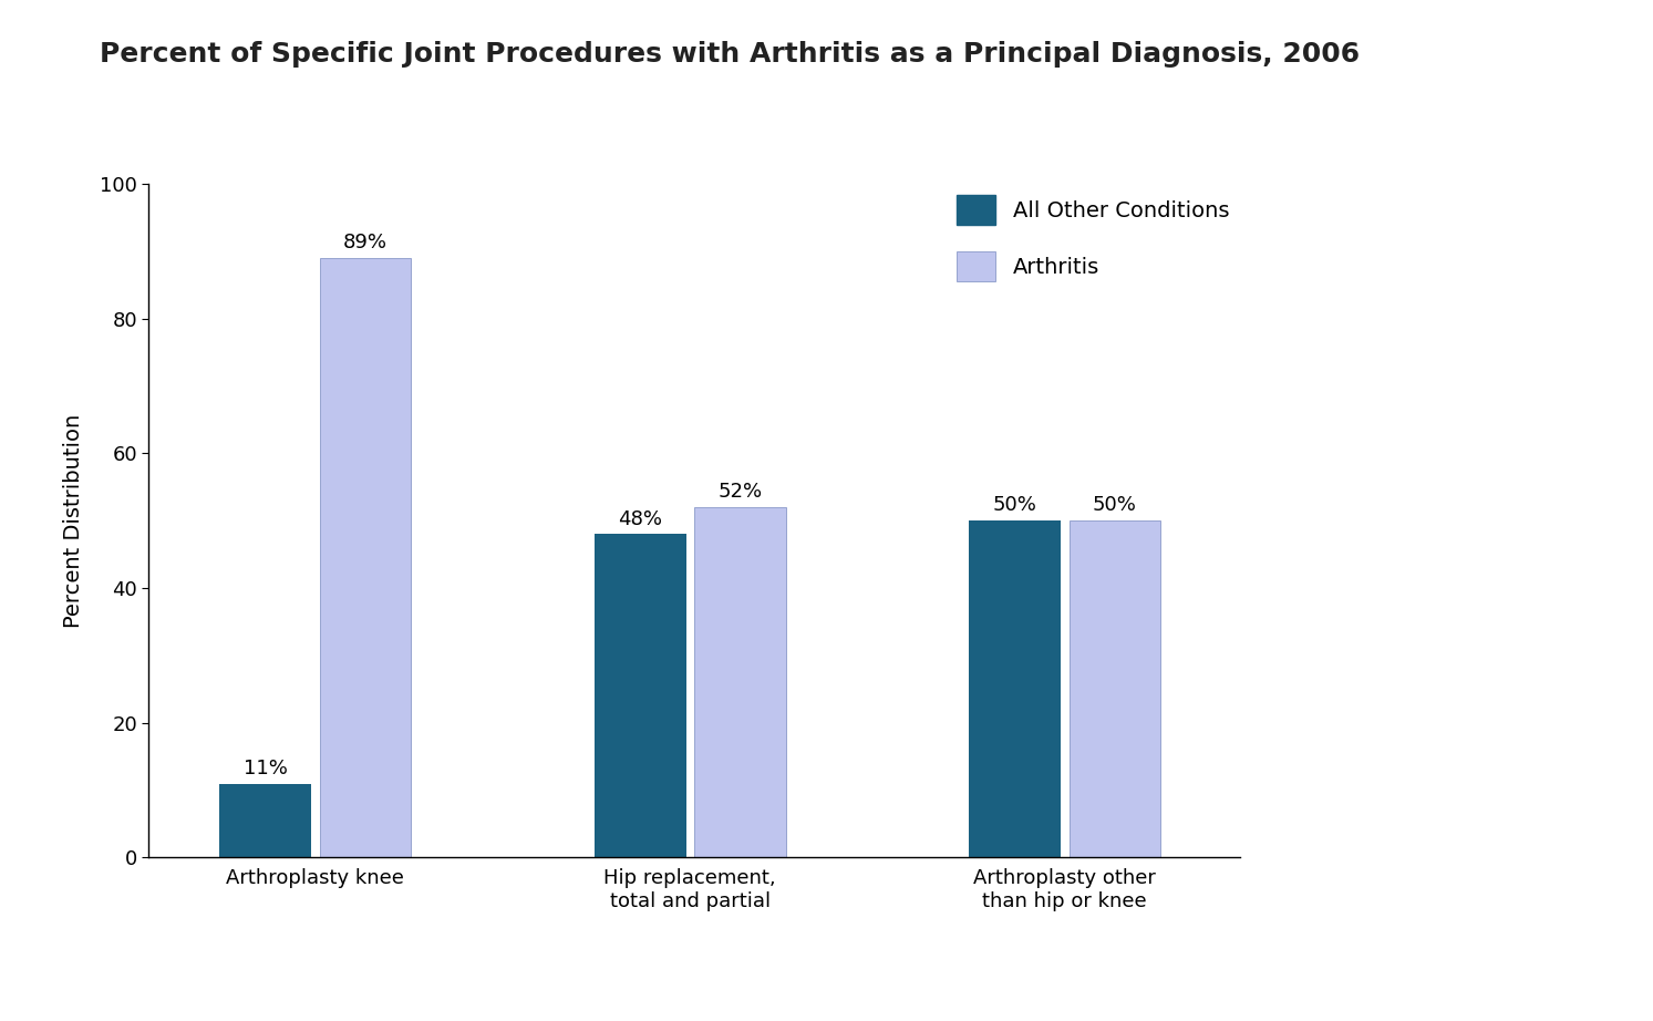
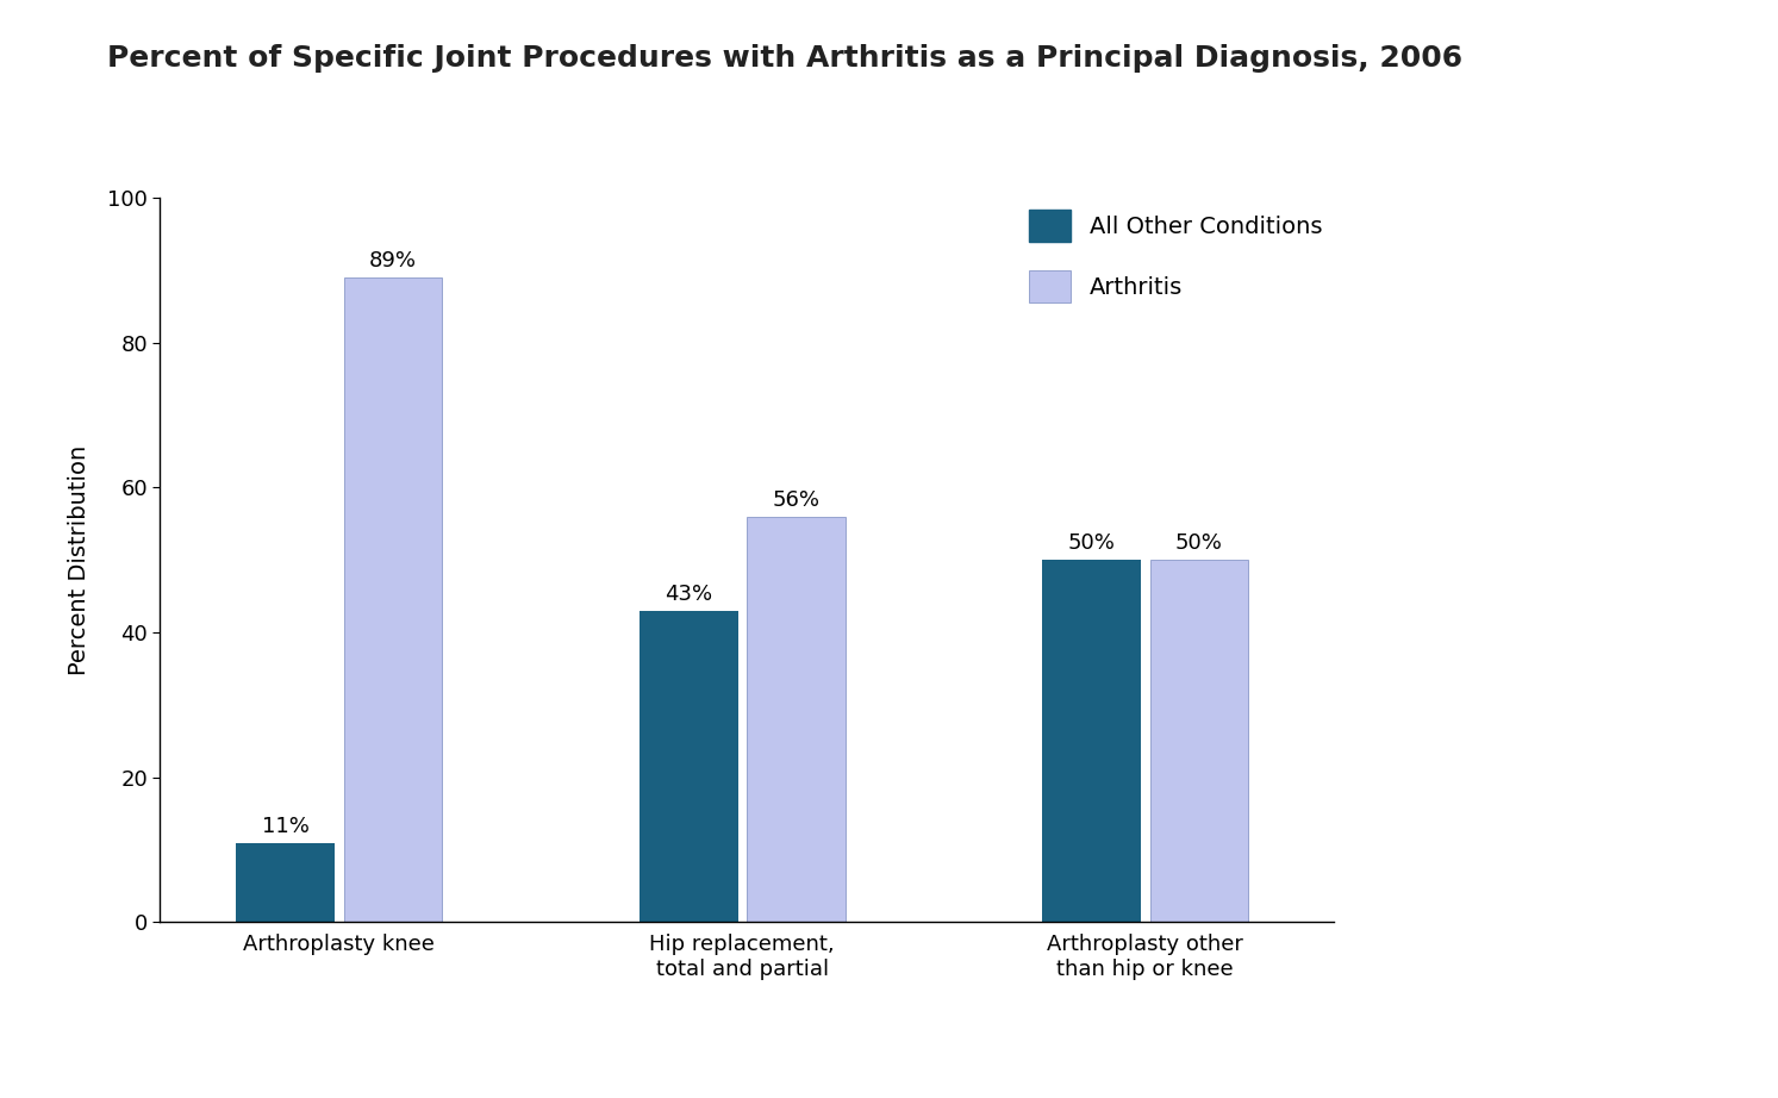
All Other Conditions/Hip replacement, total and partial: 48% -> 43%
Arthritis/Hip replacement, total and partial: 52% -> 56%
